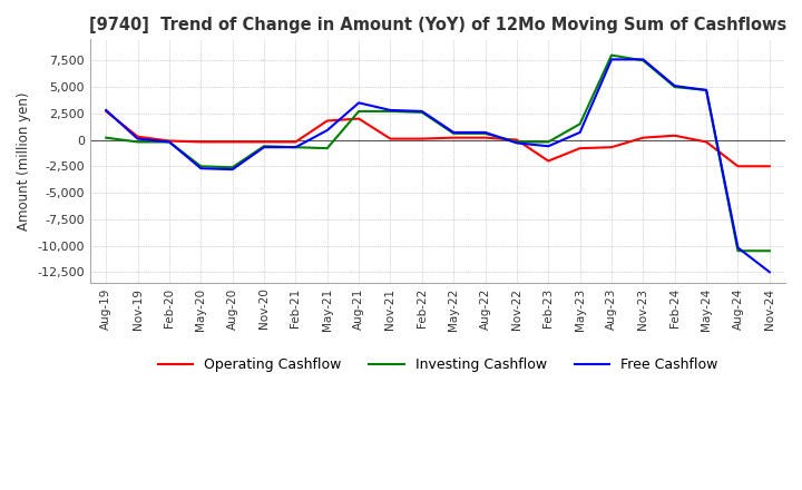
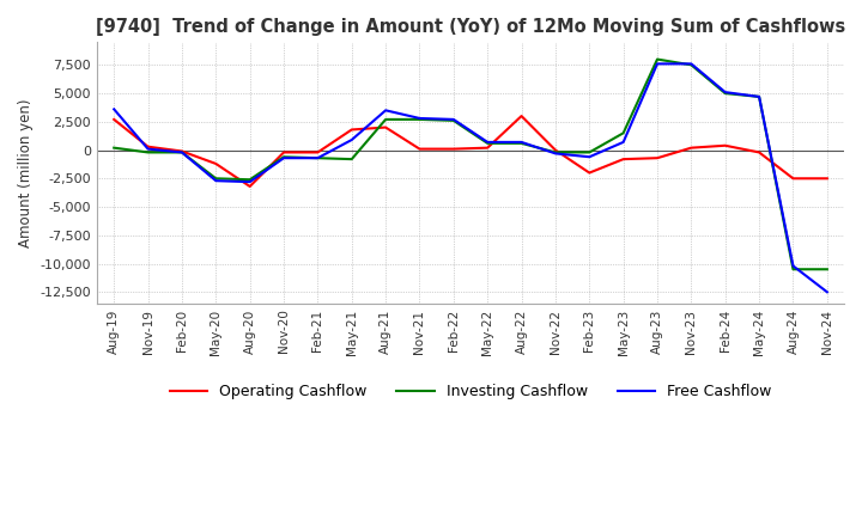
Free Cashflow/Aug-19: 2,800 -> 3,600
Operating Cashflow/May-20: -200 -> -1,200
Operating Cashflow/Aug-20: -200 -> -3,200
Operating Cashflow/Aug-22: 200 -> 3,000
